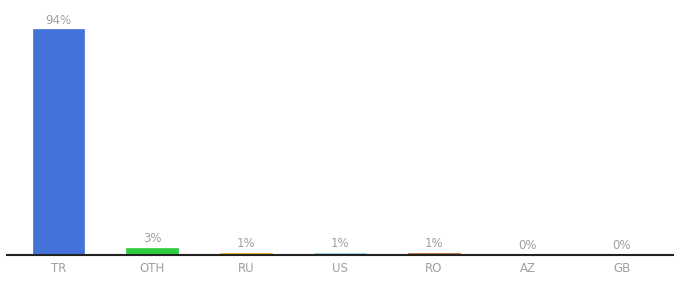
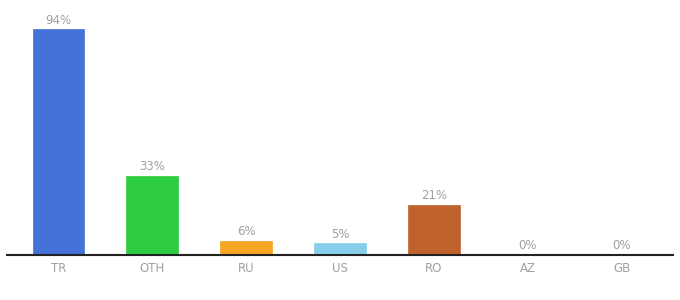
OTH: 3% -> 33%
RU: 1% -> 6%
US: 1% -> 5%
RO: 1% -> 21%
